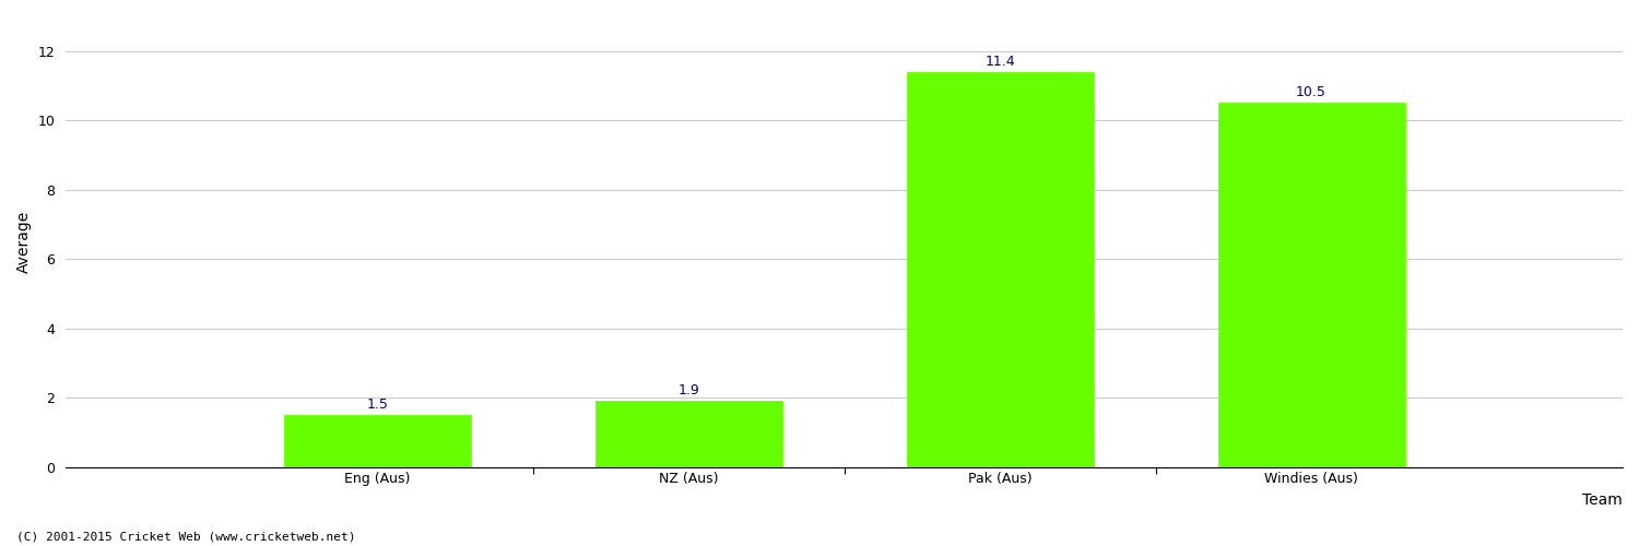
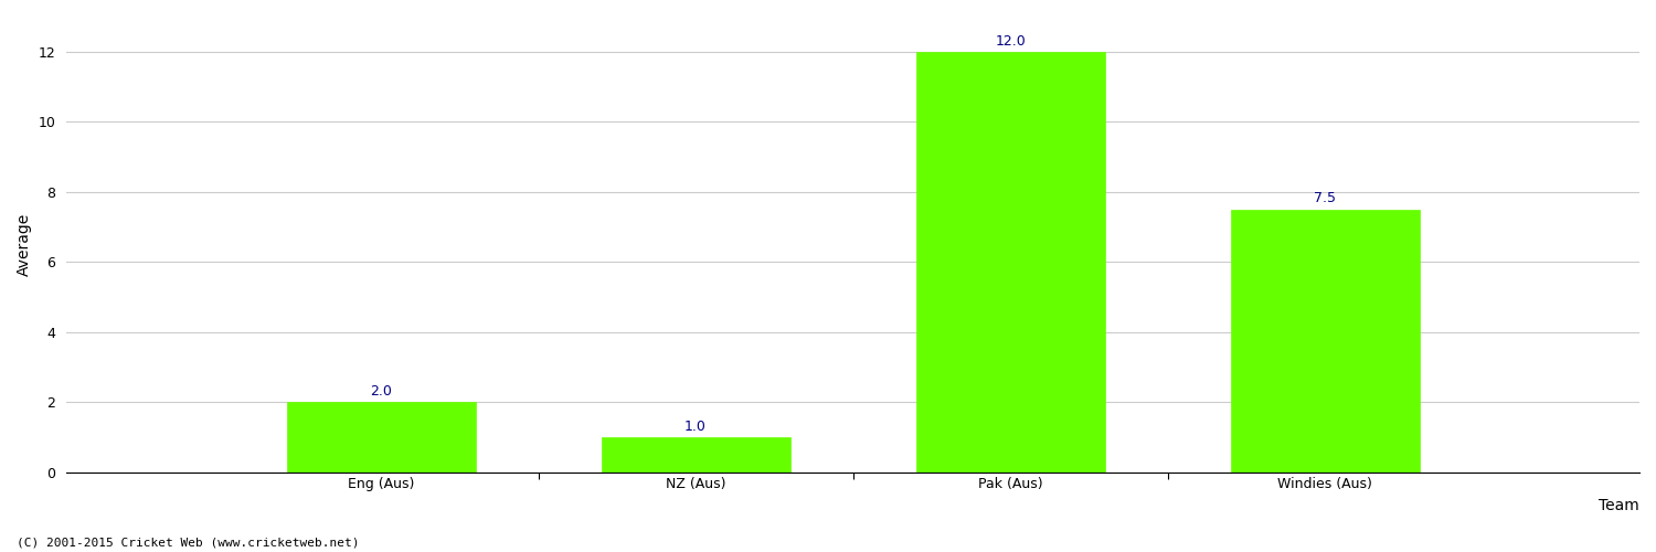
Eng (Aus): 1.5 -> 2.0
NZ (Aus): 1.9 -> 1.0
Pak (Aus): 11.4 -> 12.0
Windies (Aus): 10.5 -> 7.5
